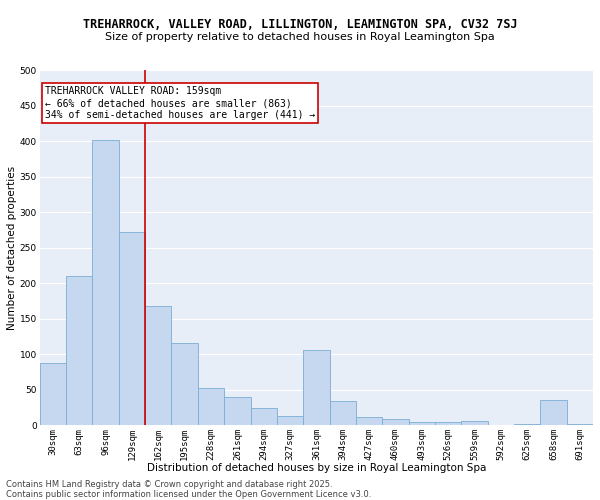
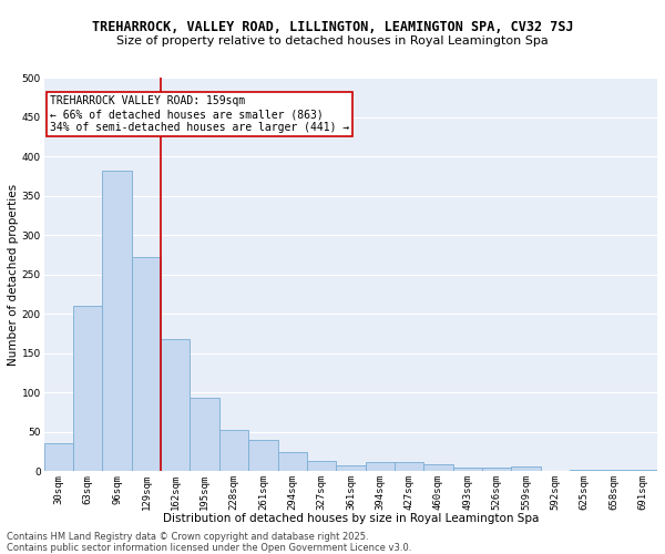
30sqm: 88 -> 35
96sqm: 402 -> 382
195sqm: 116 -> 93
361sqm: 106 -> 8
394sqm: 34 -> 11
658sqm: 36 -> 2
